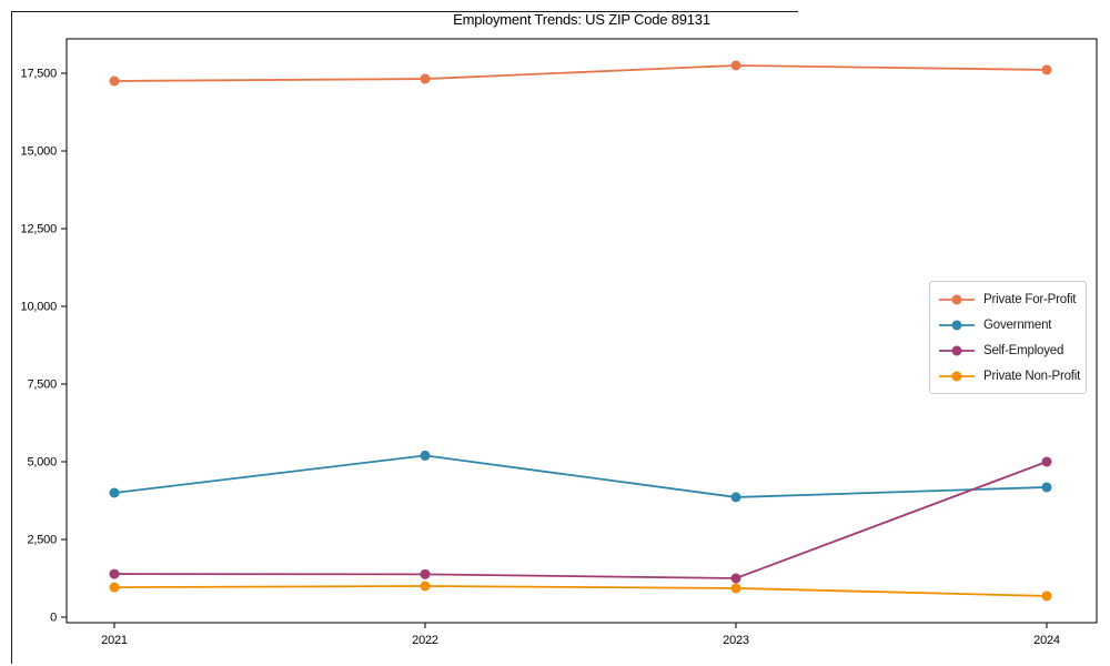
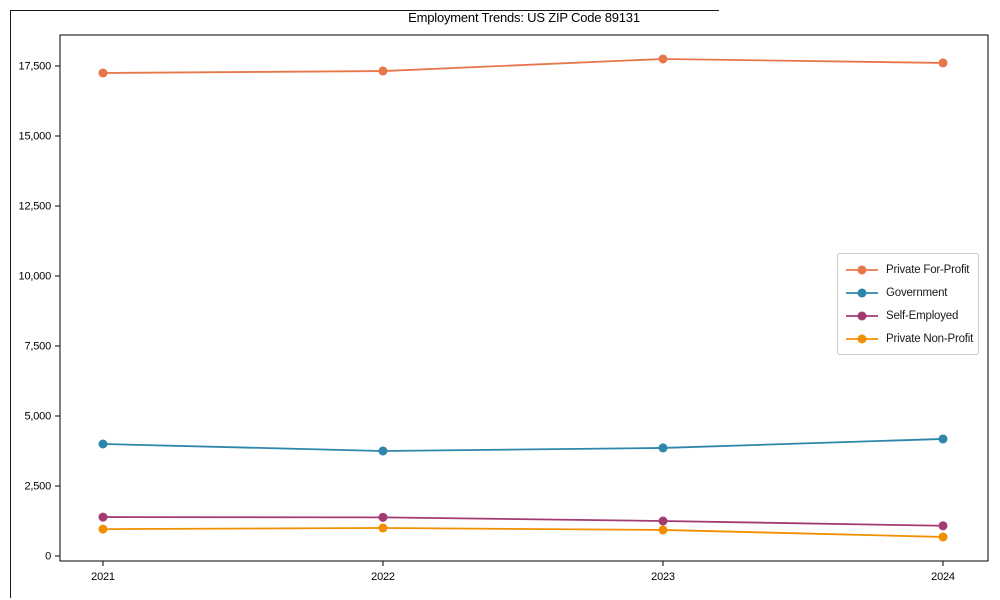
Government/2022: 5200 -> 3800
Self-Employed/2024: 5000 -> 1100
